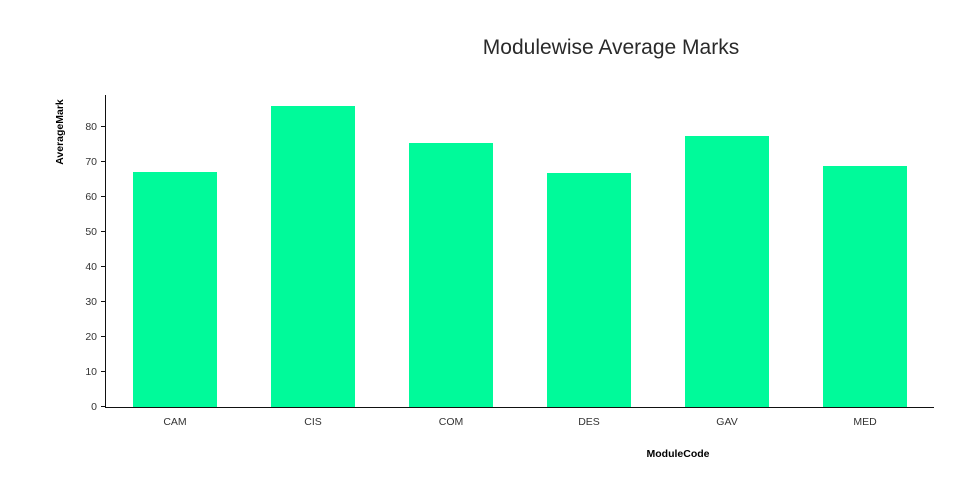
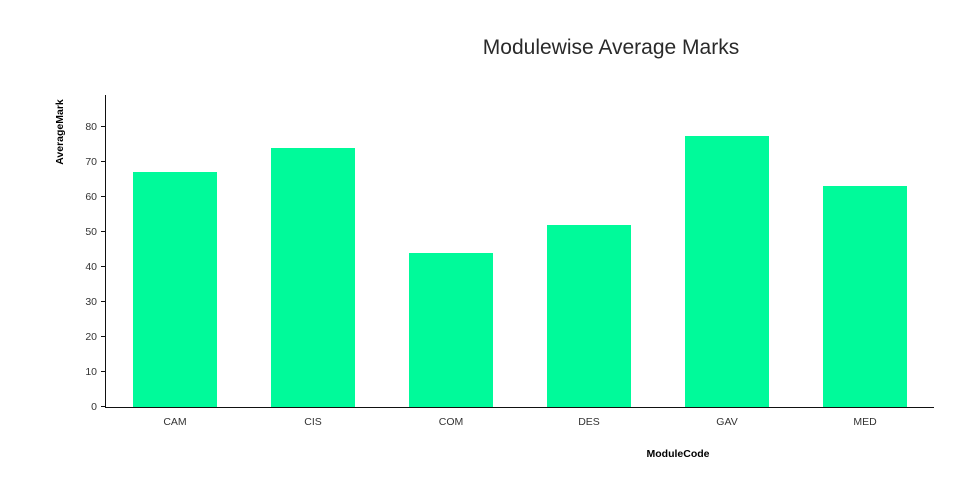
CIS: 86 -> 74
COM: 75 -> 44
DES: 67 -> 52
MED: 69 -> 63
